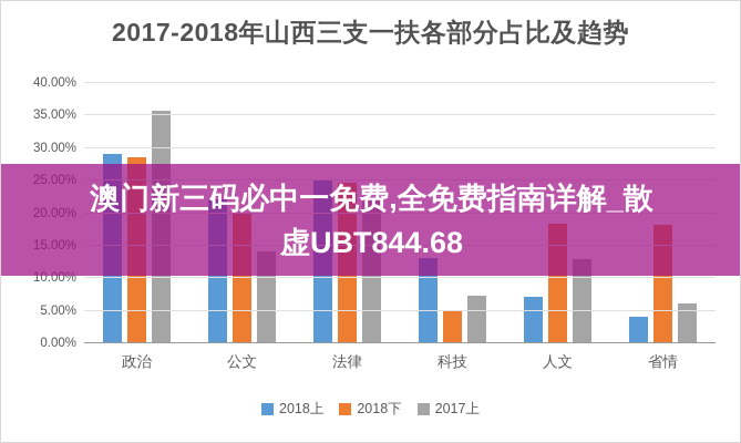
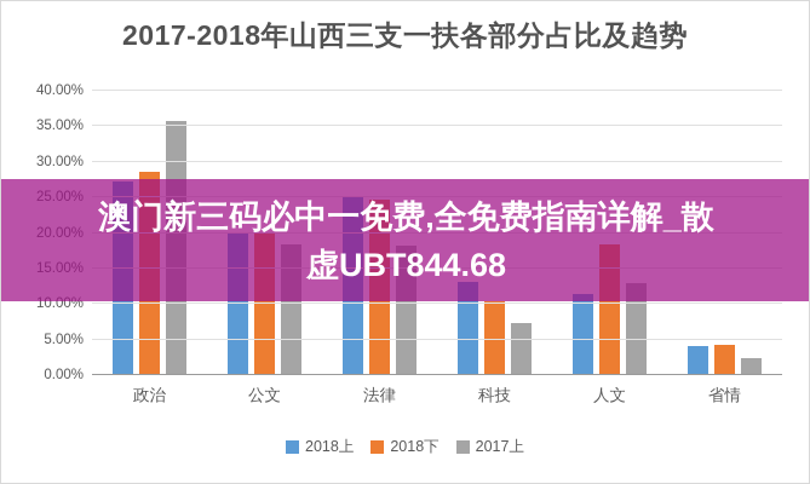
2018上/政治: 29% -> 27%
2018上/公文: 22% -> 20%
2017上/公文: 14% -> 18%
2017上/法律: 22% -> 18%
2018下/科技: 5% -> 10%
2018上/人文: 7% -> 11%
2018下/省情: 18% -> 4%
2017上/省情: 6% -> 2%
